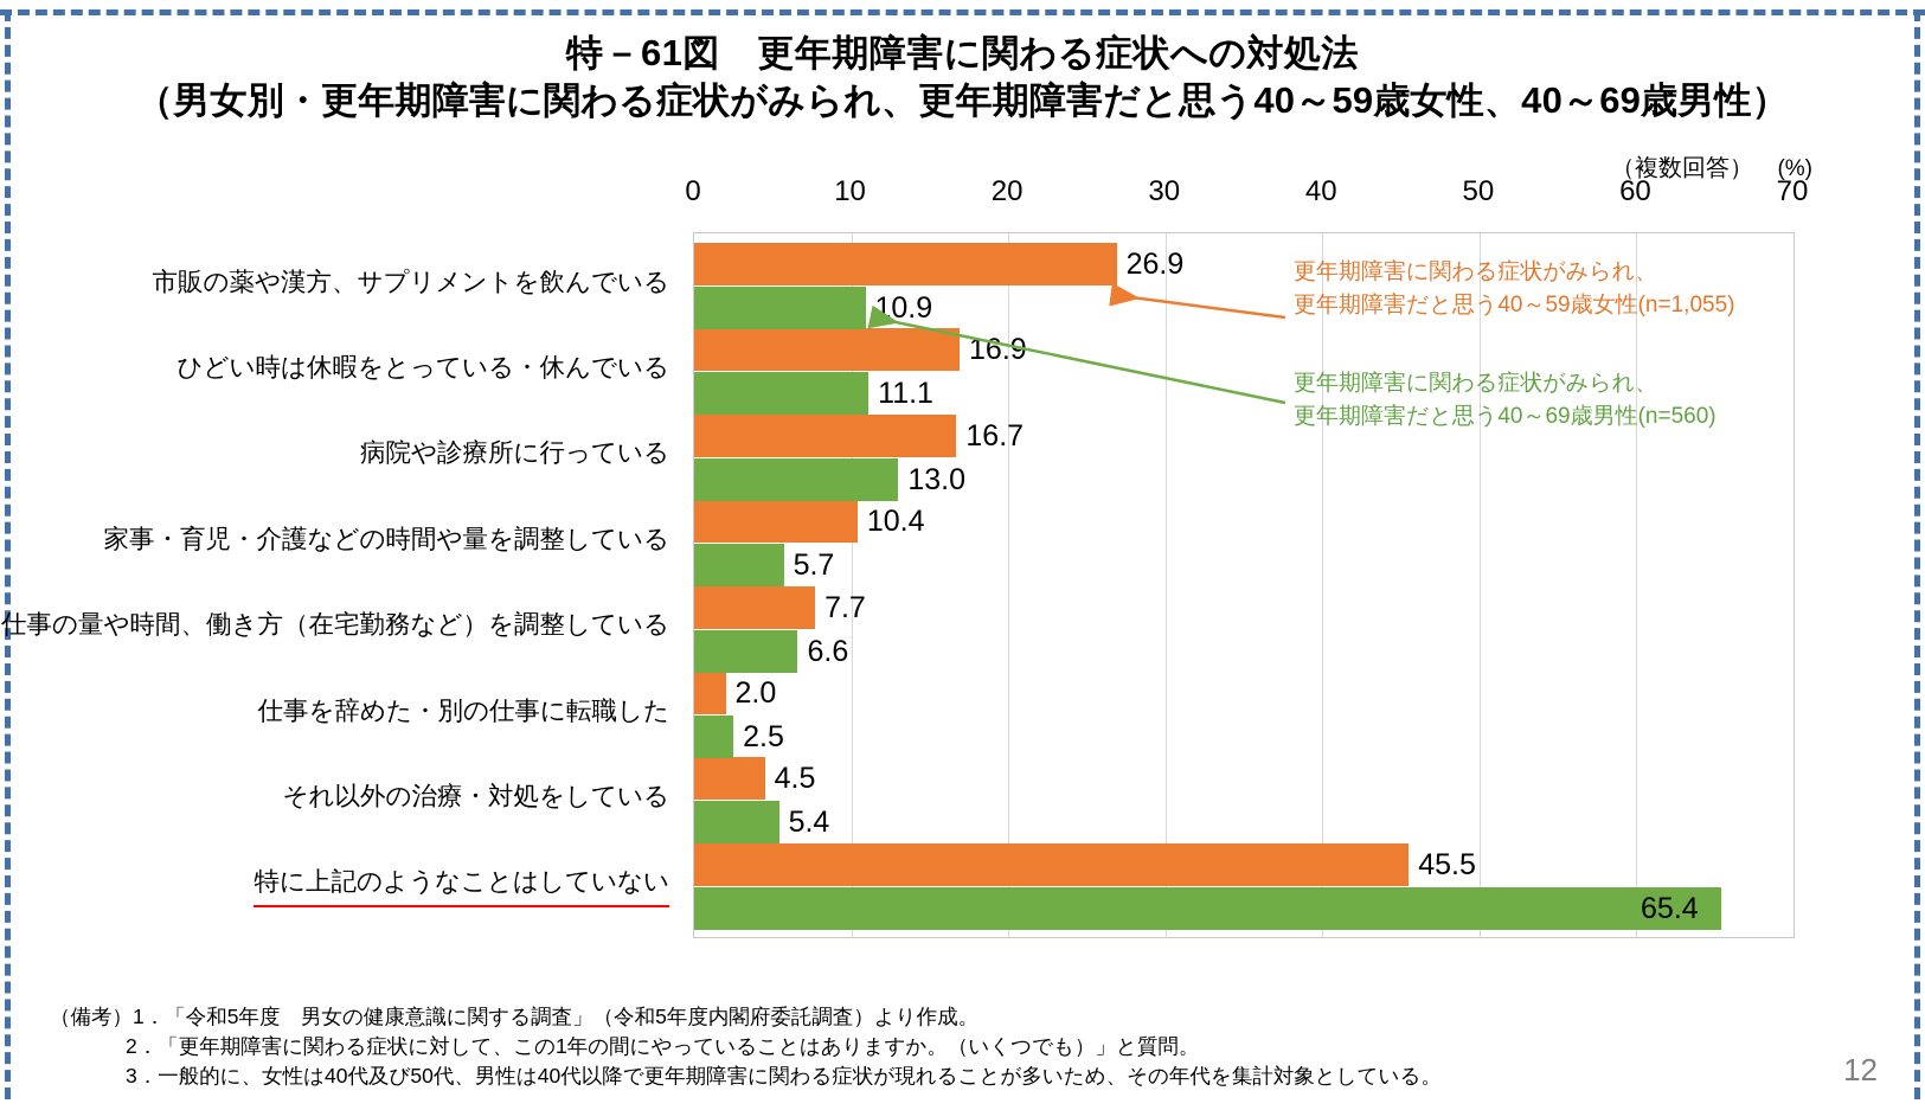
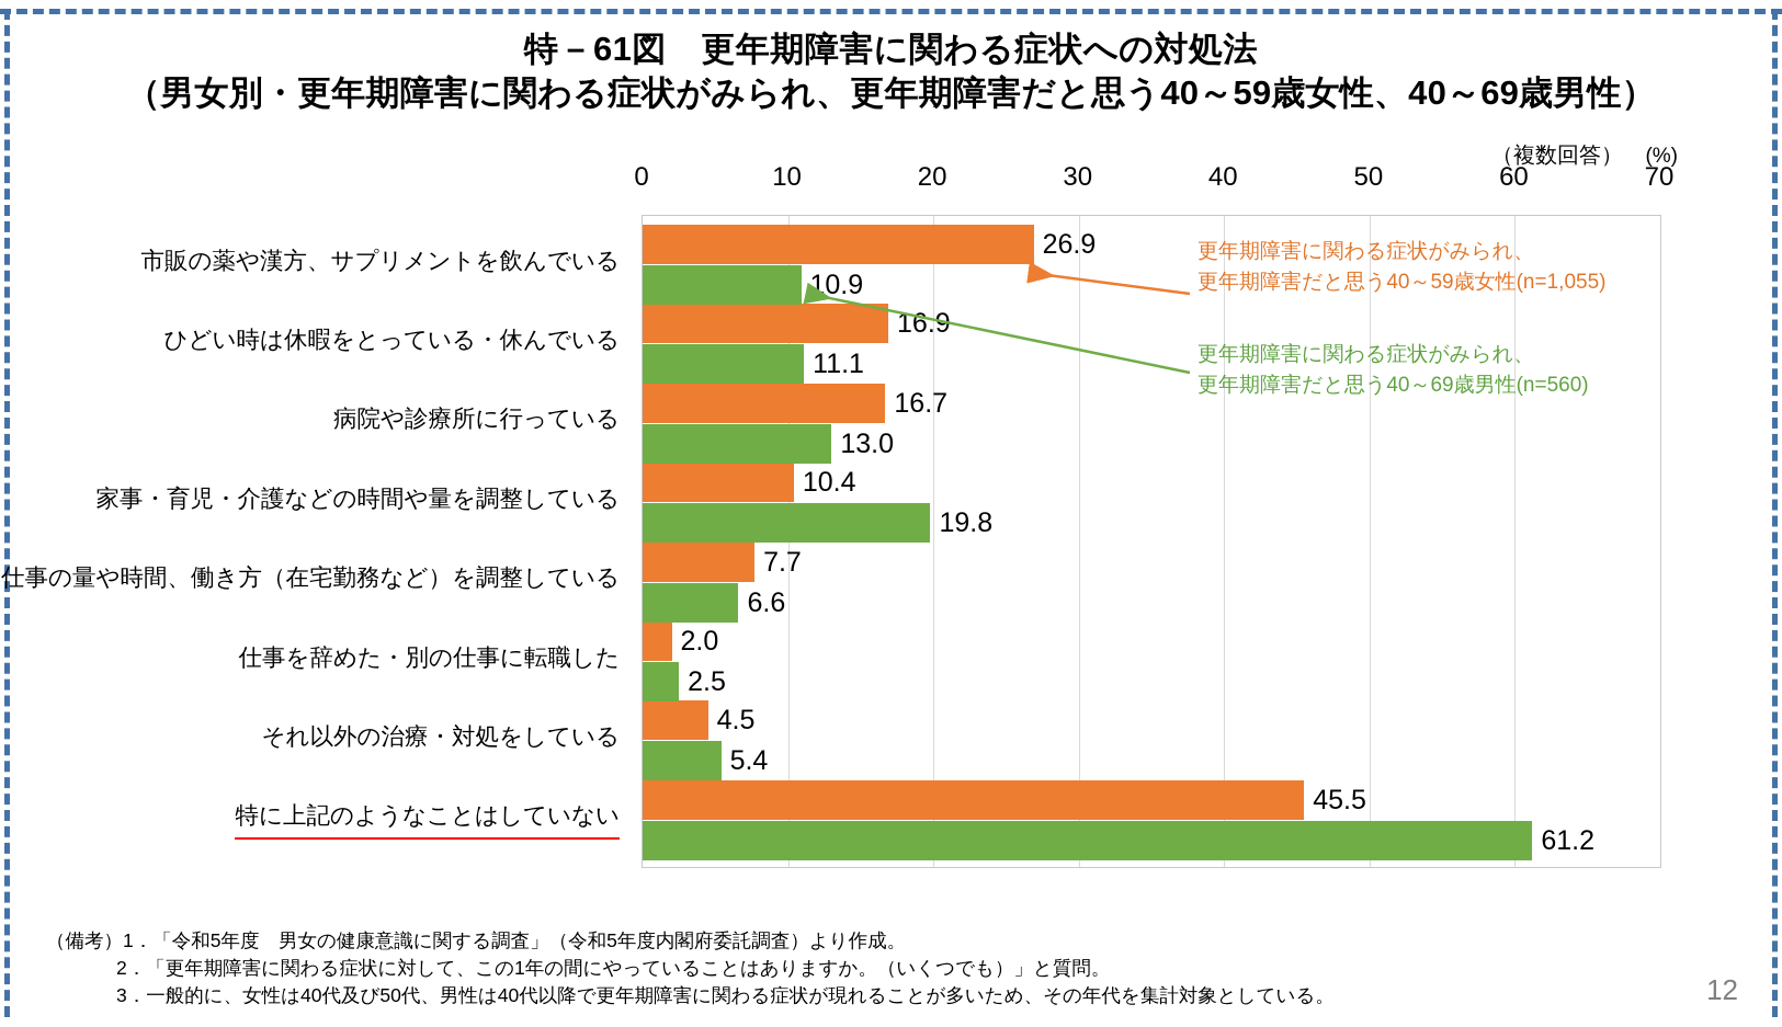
更年期障害に関わる症状がみられ、更年期障害だと思う40～69歳男性(n=560)/家事・育児・介護などの時間や量を調整している: 5.7 -> 19.8
更年期障害に関わる症状がみられ、更年期障害だと思う40～69歳男性(n=560)/特に上記のようなことはしていない: 65.4 -> 61.2
